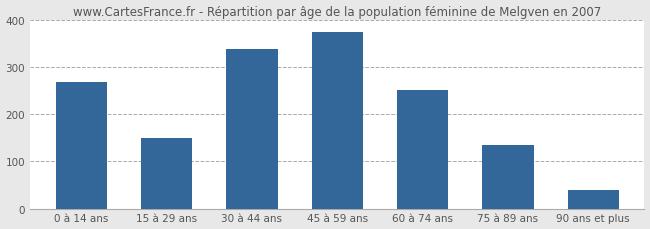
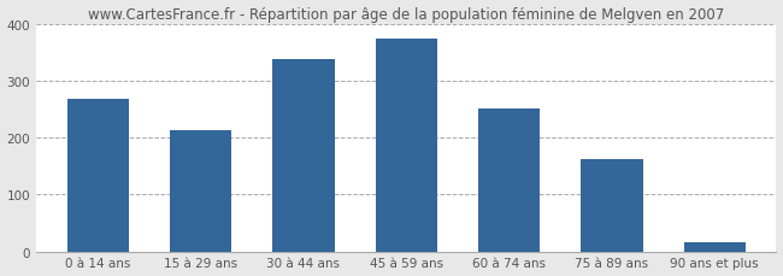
15 à 29 ans: 150 -> 213
75 à 89 ans: 135 -> 163
90 ans et plus: 40 -> 17
